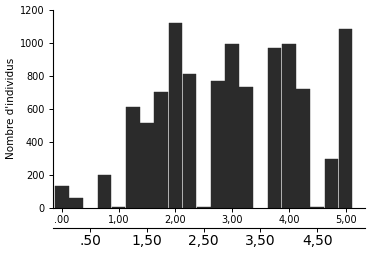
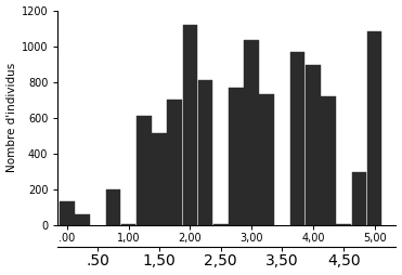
3,00: 990 -> 1040
4,00: 990 -> 900
